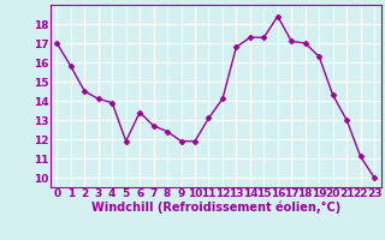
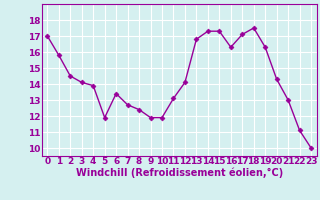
16: 18.4 -> 16.3
18: 17.0 -> 17.5
